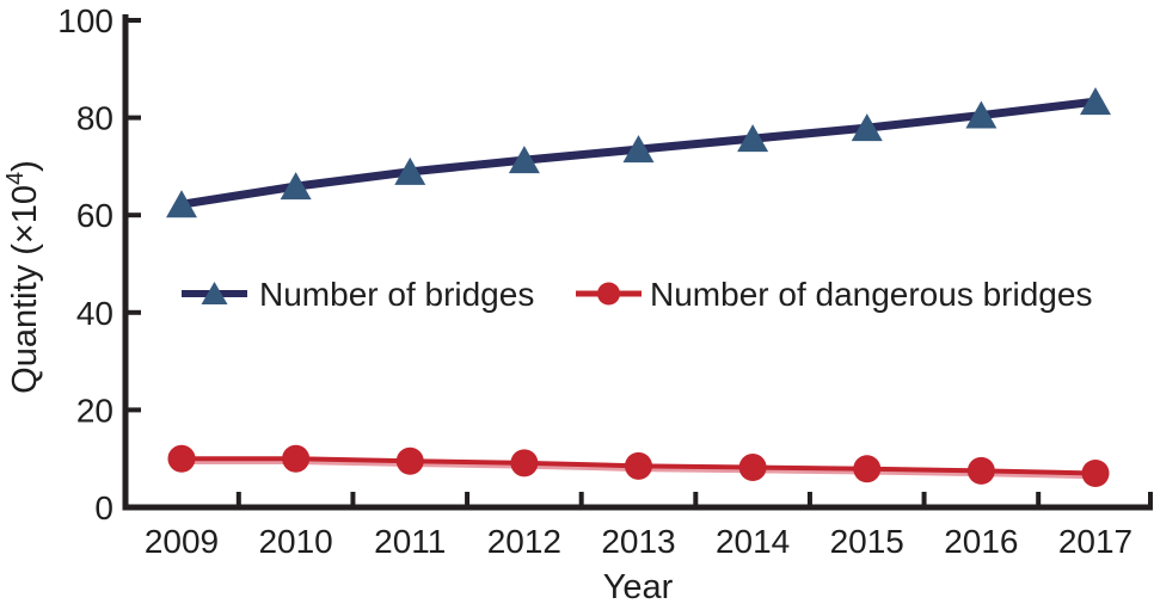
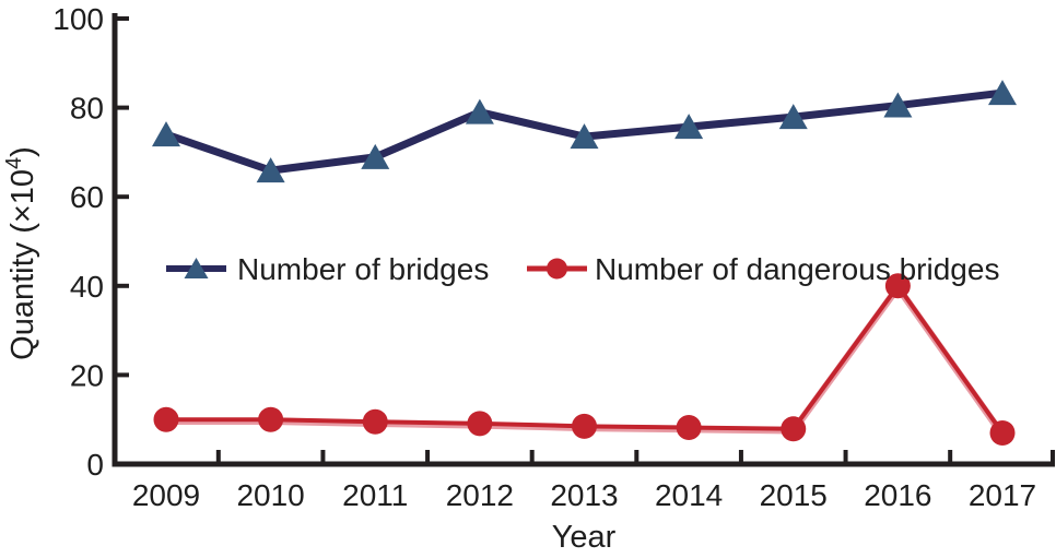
Number of bridges/2009: 62 -> 74
Number of bridges/2012: 71 -> 79
Number of dangerous bridges/2016: 8 -> 40
